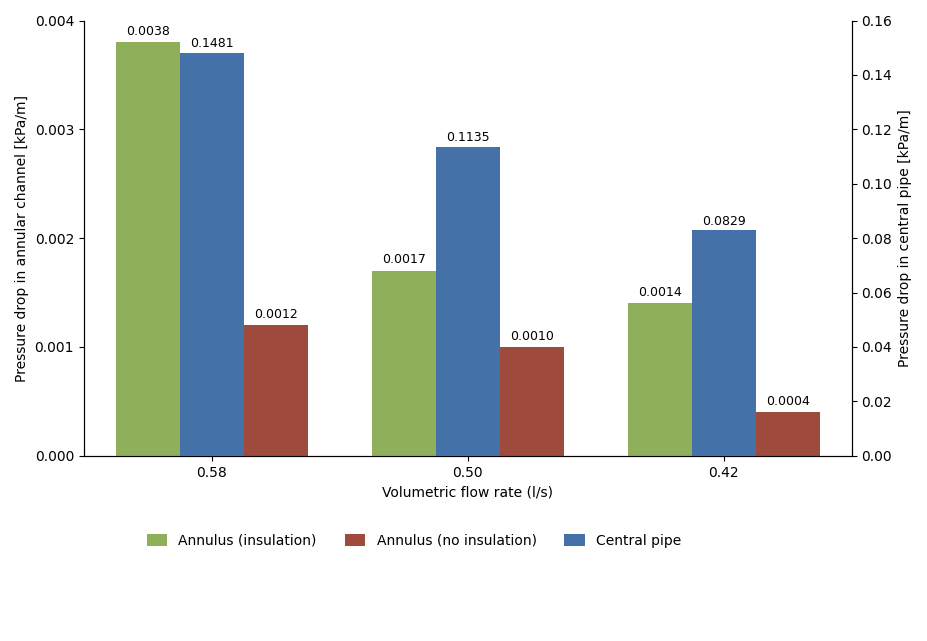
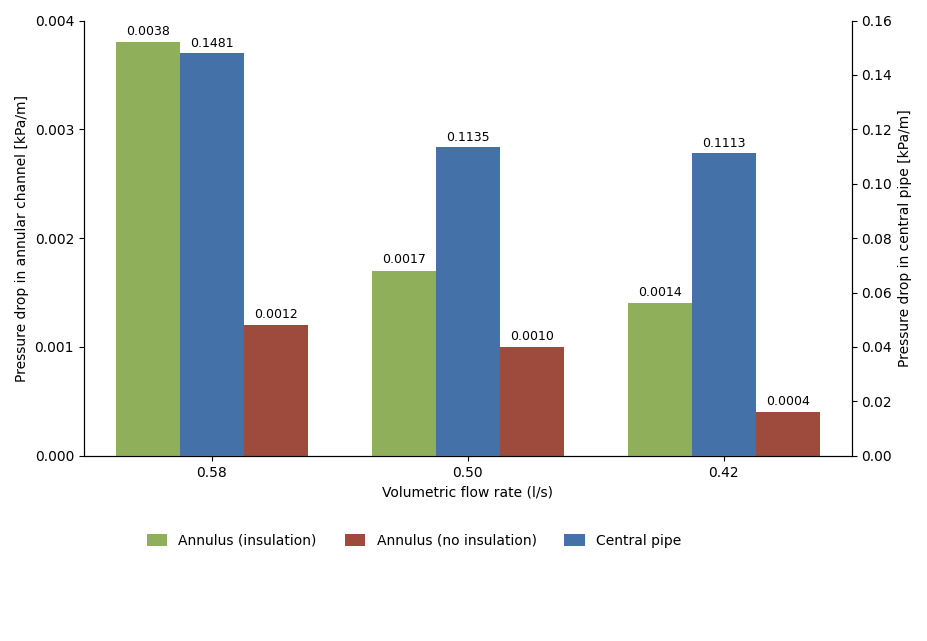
Central pipe/0.42: 0.0829 -> 0.1113
